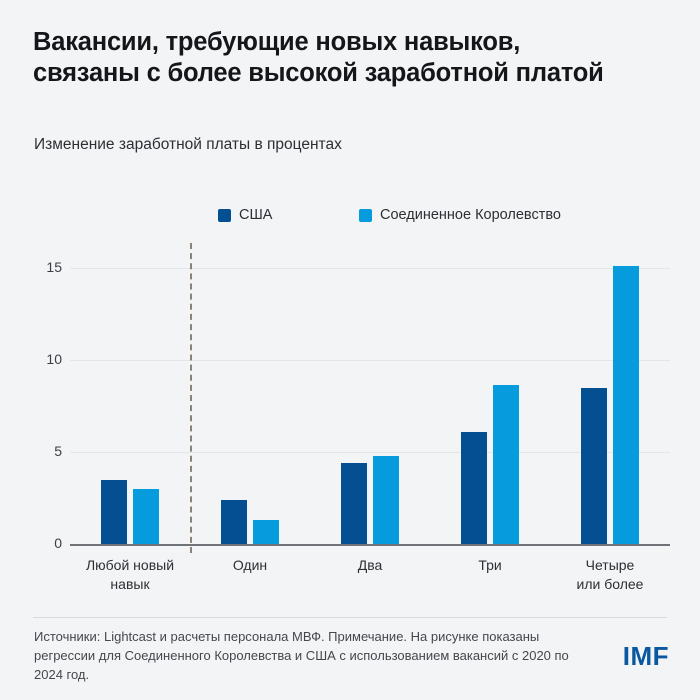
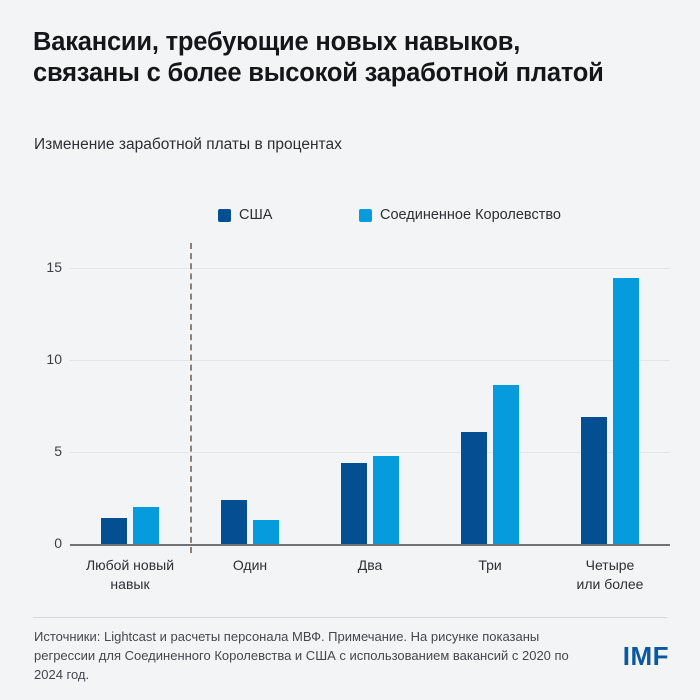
США/Любой новый навык: 3.5 -> 1.4
Соединенное Королевство/Любой новый навык: 3.0 -> 2.0
США/Четыре или более: 8.5 -> 6.9
Соединенное Королевство/Четыре или более: 15.2 -> 14.5
